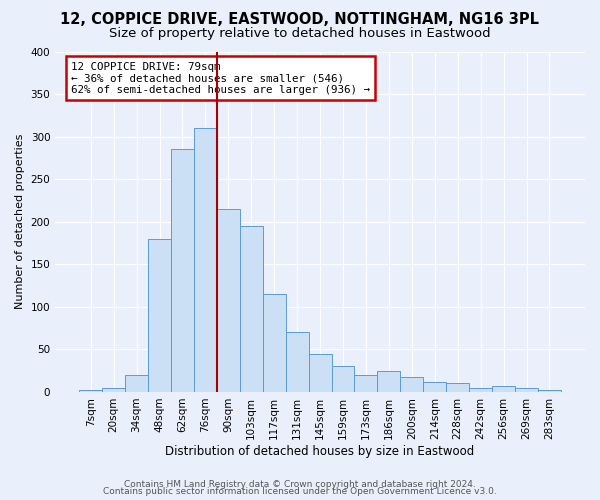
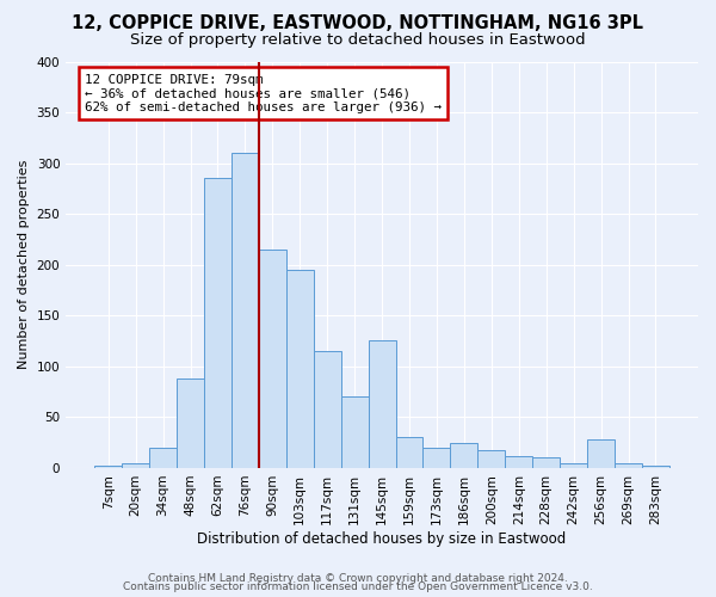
48sqm: 180 -> 88
145sqm: 45 -> 126
256sqm: 7 -> 28
